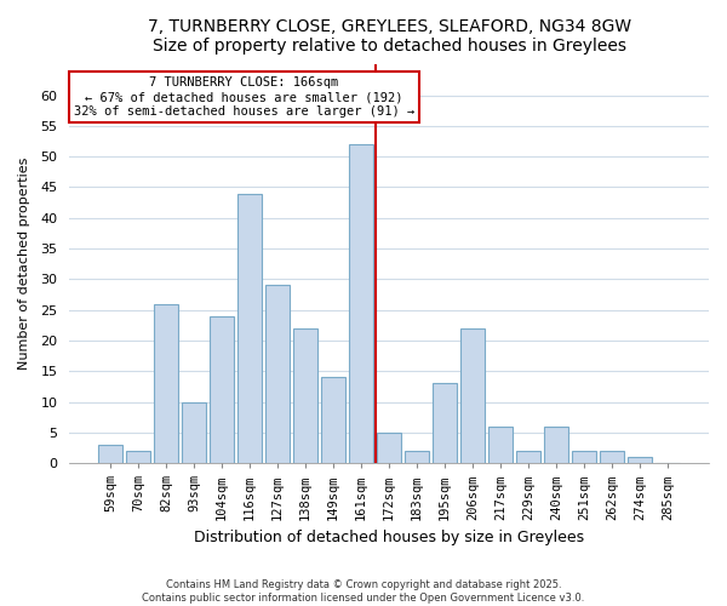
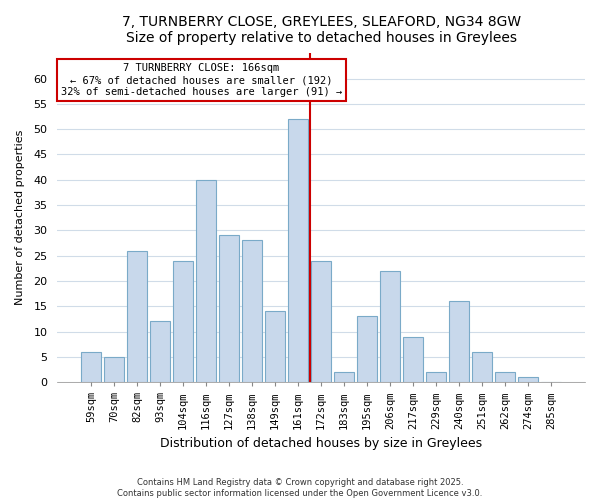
59sqm: 3 -> 6
70sqm: 2 -> 5
93sqm: 10 -> 12
116sqm: 44 -> 40
138sqm: 22 -> 28
172sqm: 5 -> 24
217sqm: 6 -> 9
240sqm: 6 -> 16
251sqm: 2 -> 6
